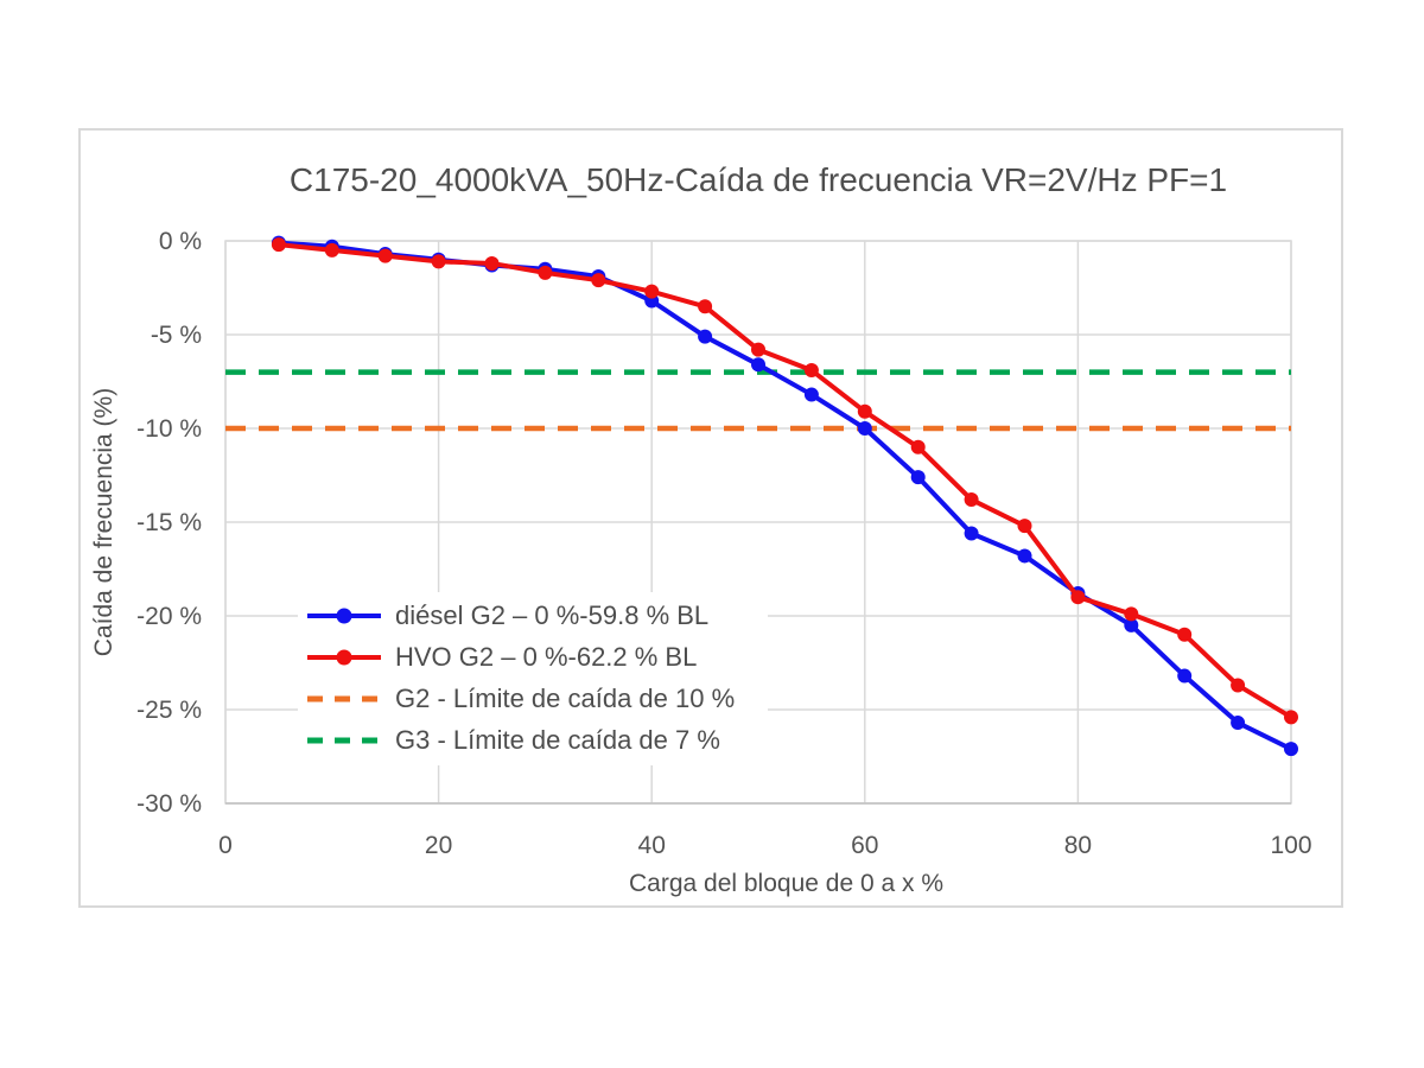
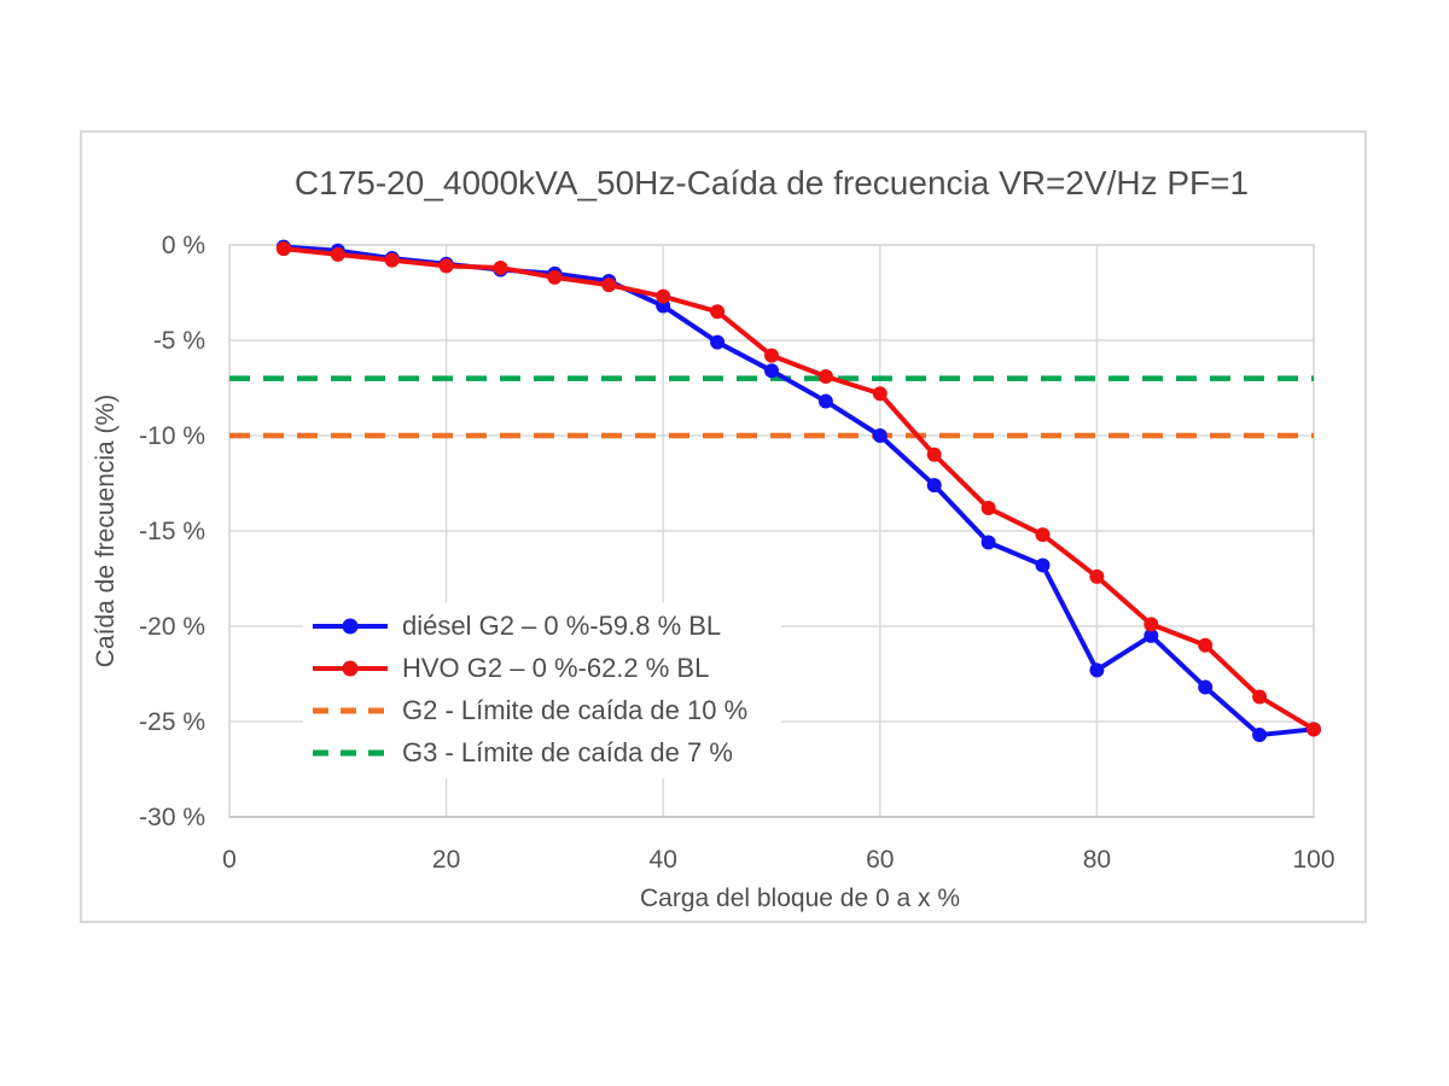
HVO G2 – 0 %-62.2 % BL/60: -9.1% -> -7.8%
diésel G2 – 0 %-59.8 % BL/80: -18.8% -> -22.3%
HVO G2 – 0 %-62.2 % BL/80: -19.0% -> -17.4%
diésel G2 – 0 %-59.8 % BL/100: -27.1% -> -25.4%
